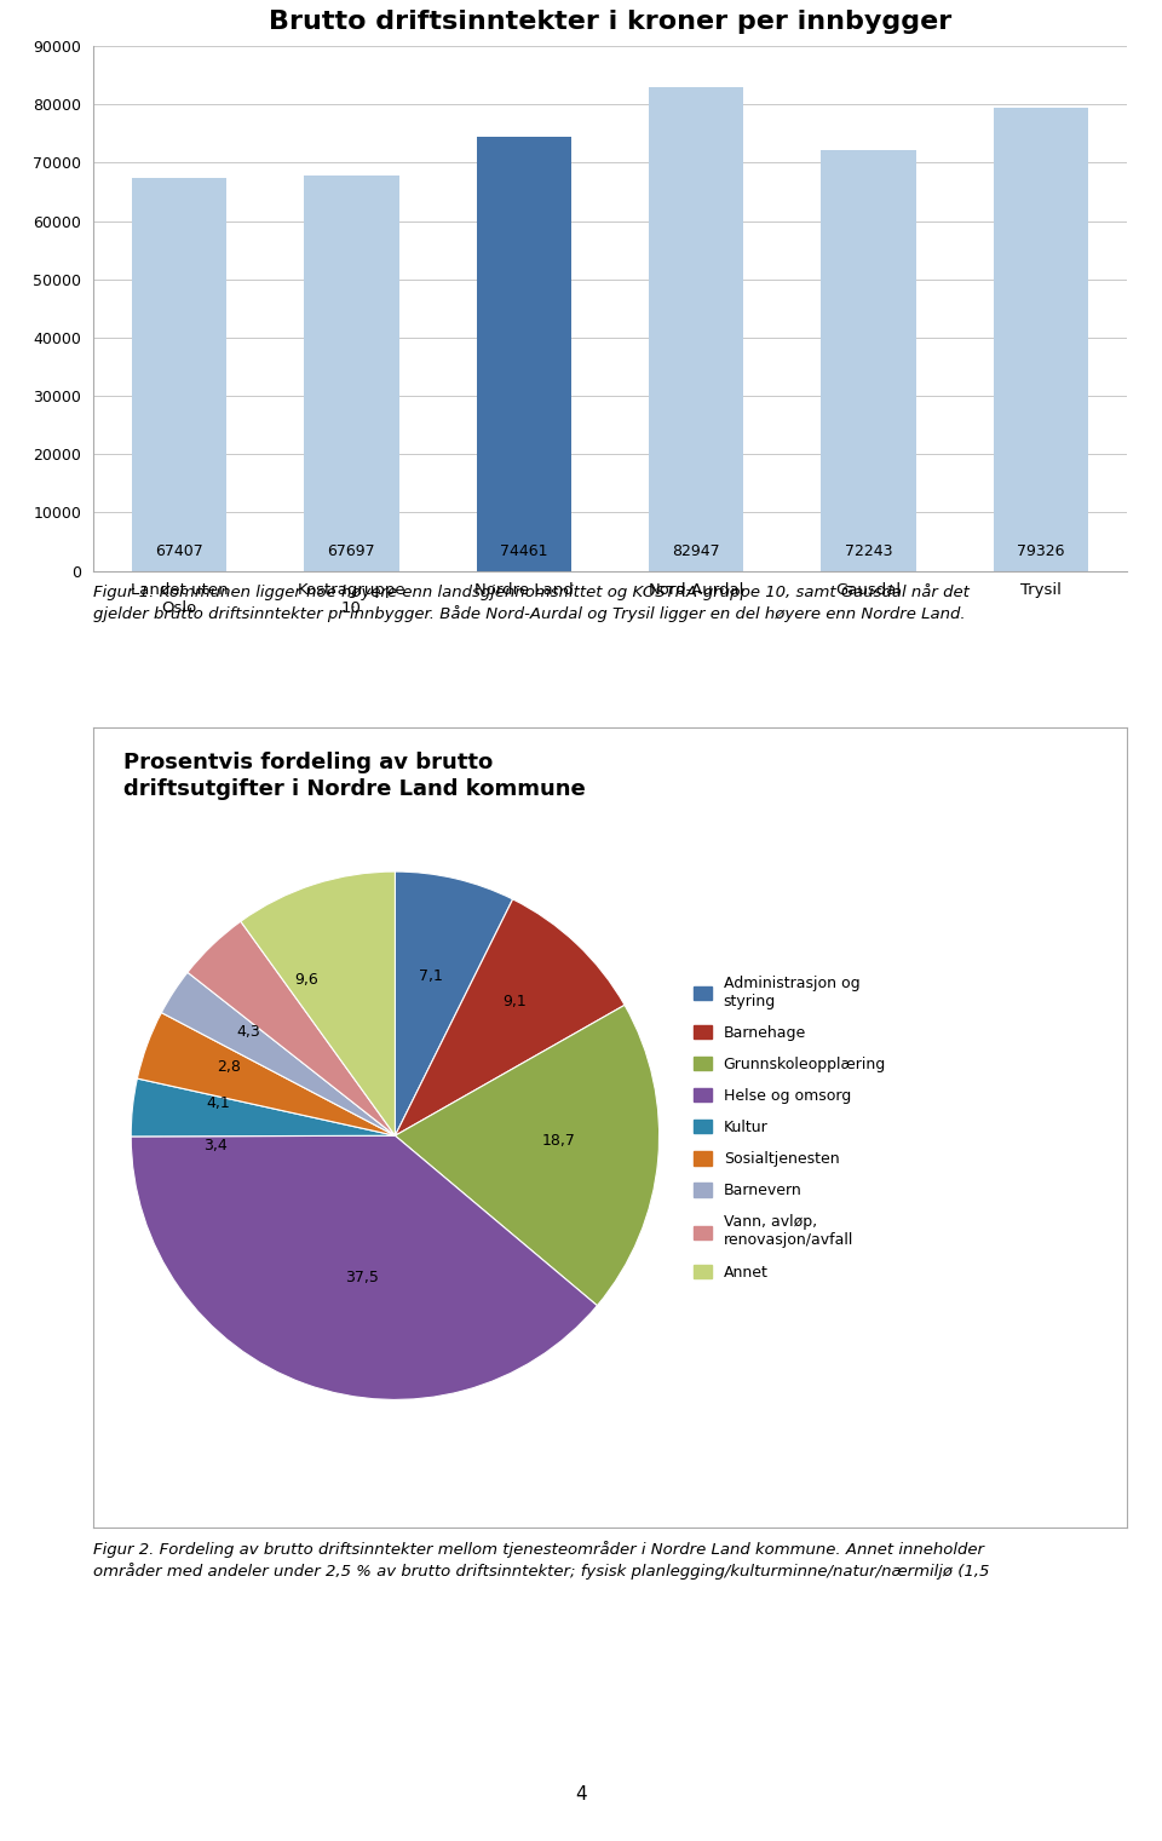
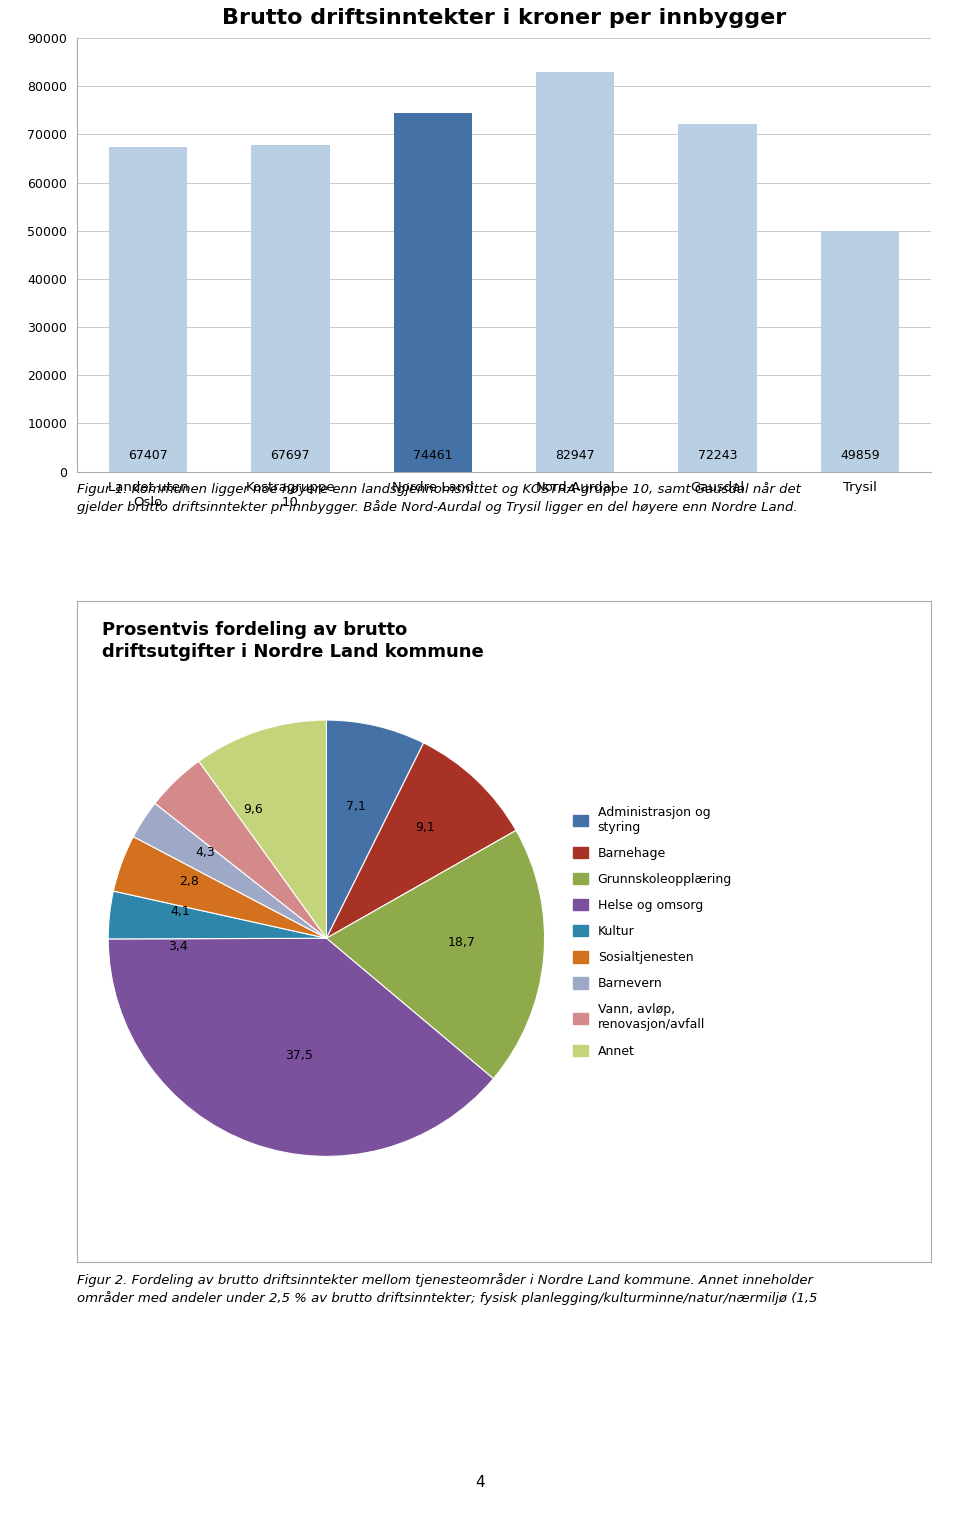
Trysil: 79326 -> 49859
